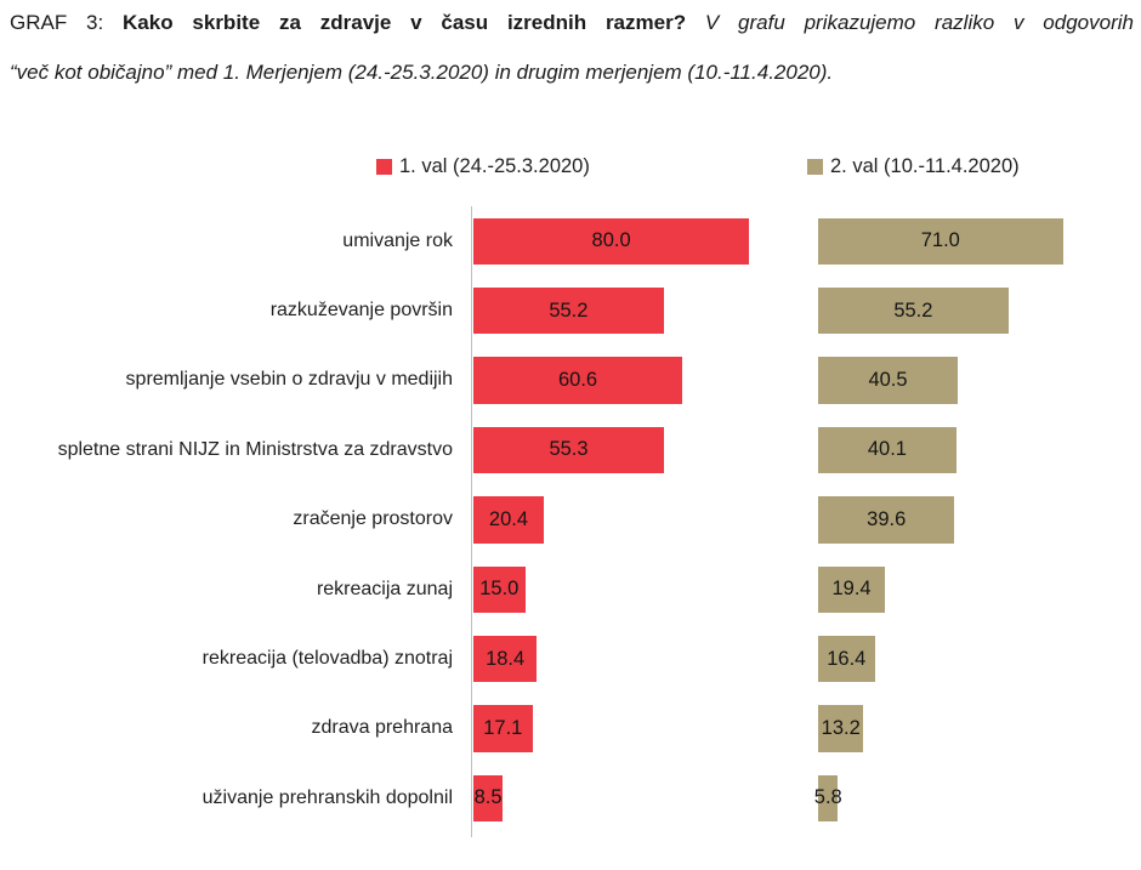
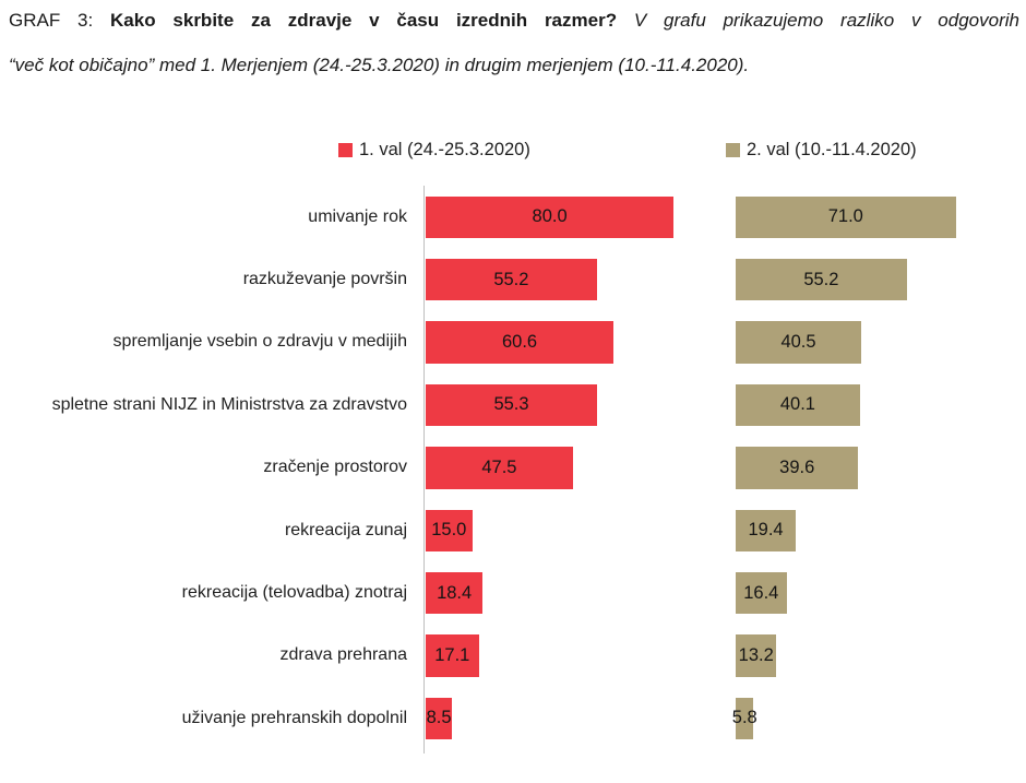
1. val (24.-25.3.2020)/zračenje prostorov: 20.4 -> 47.5
